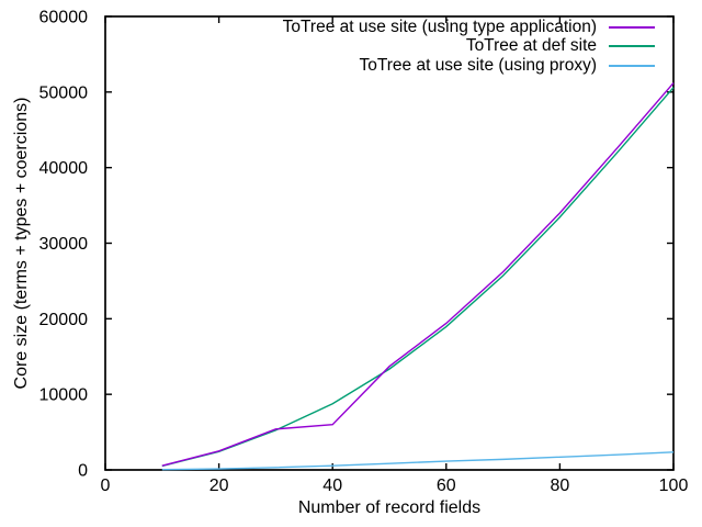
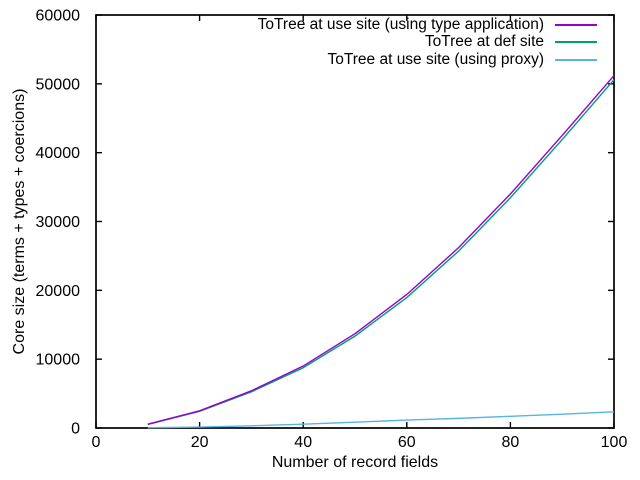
ToTree at use site (using type application)/40: 6000 -> 9000
